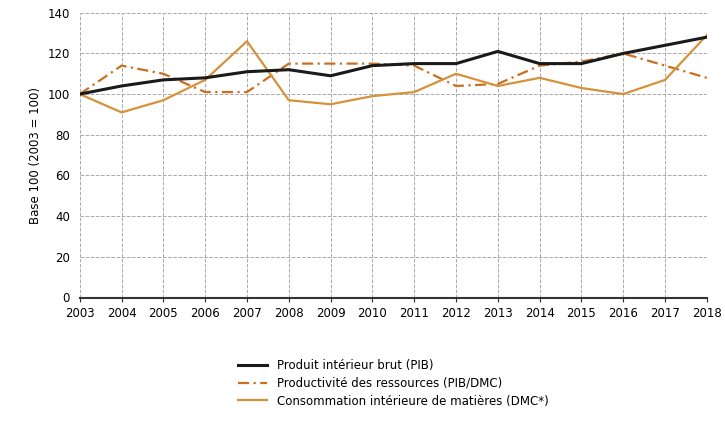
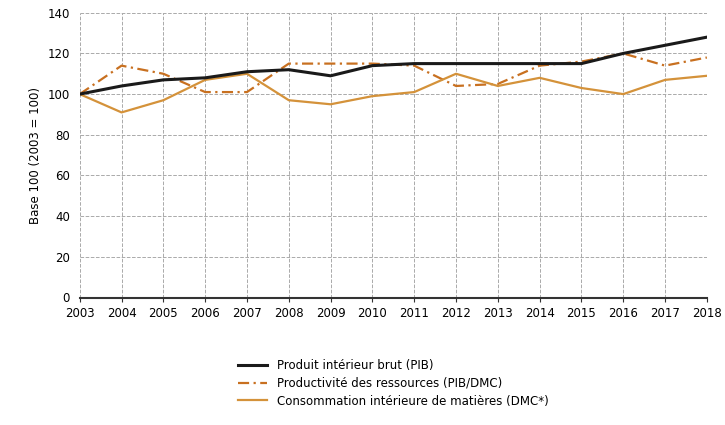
Consommation intérieure de matières (DMC*)/2007: 126 -> 110
Produit intérieur brut (PIB)/2013: 121 -> 115
Productivité des ressources (PIB/DMC)/2018: 108 -> 118
Consommation intérieure de matières (DMC*)/2018: 129 -> 109
